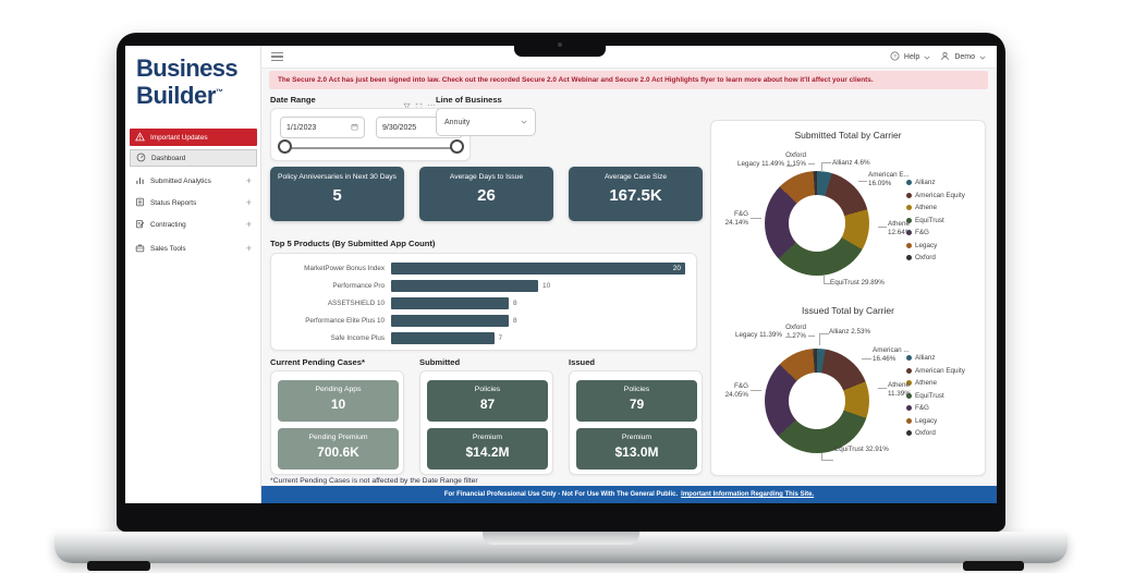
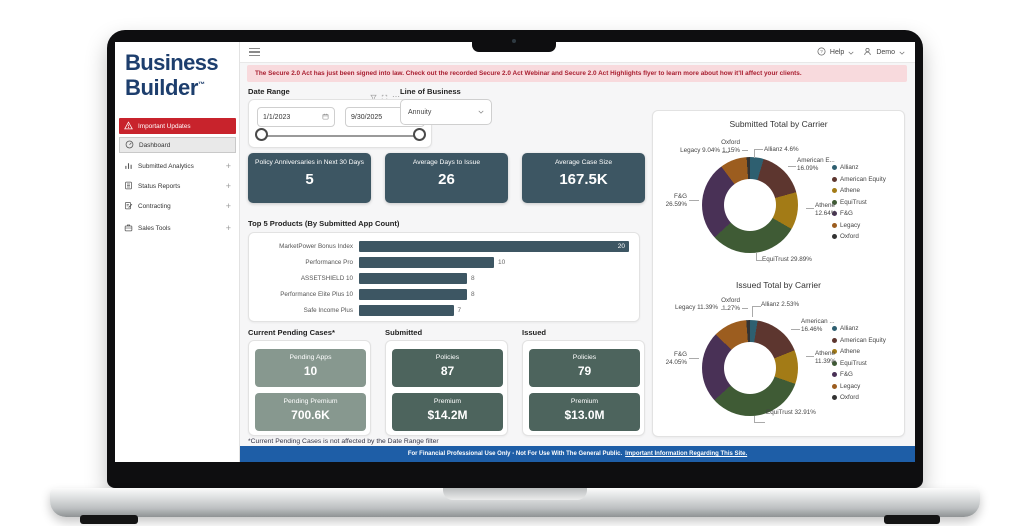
Submitted Total by Carrier/F&G: 24.14% -> 26.59%
Submitted Total by Carrier/Legacy: 11.49% -> 9.04%
